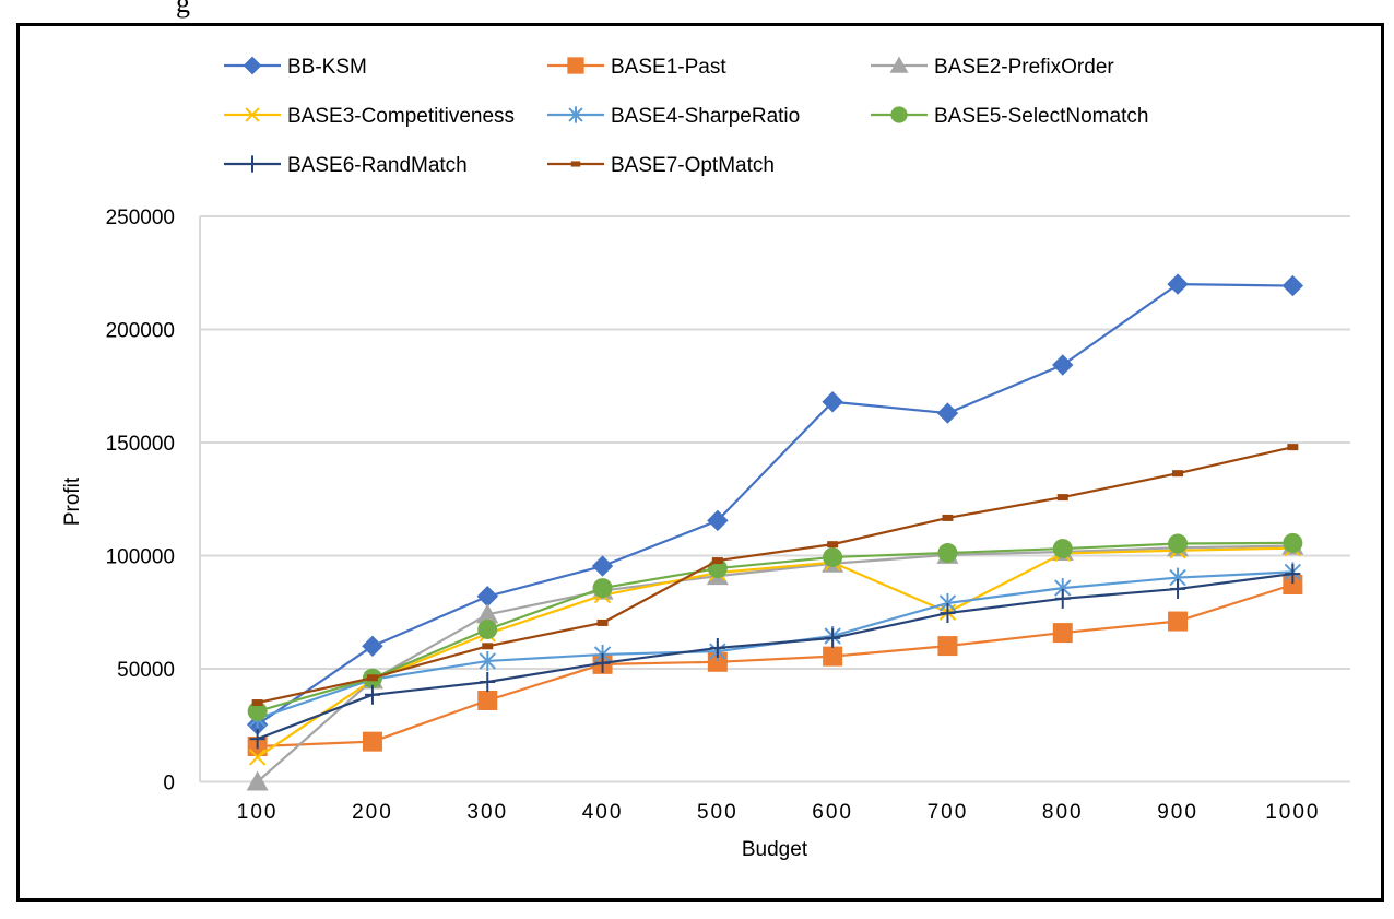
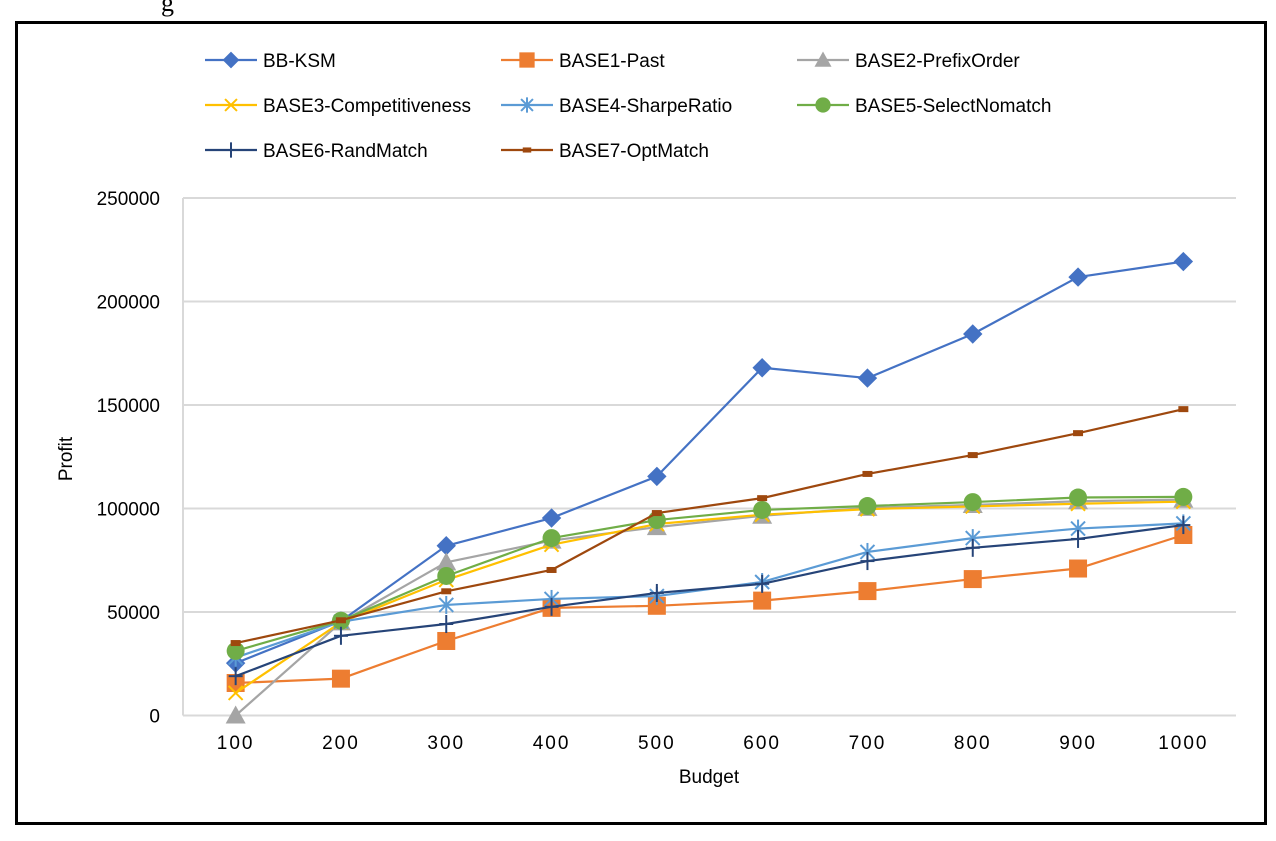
BB-KSM/200: 60000 -> 46000
BASE3-Competitiveness/700: 75000 -> 100000
BB-KSM/900: 220000 -> 212000
